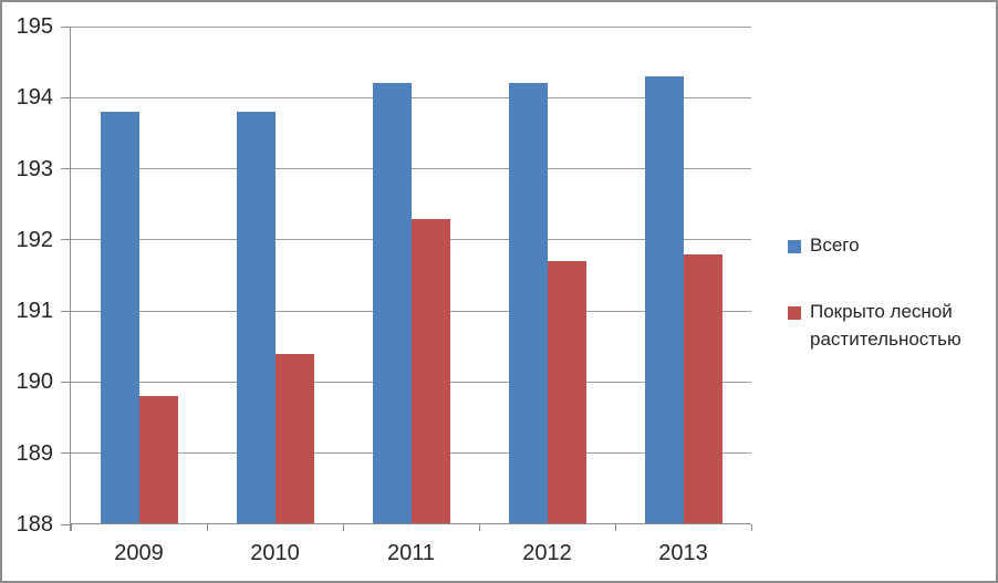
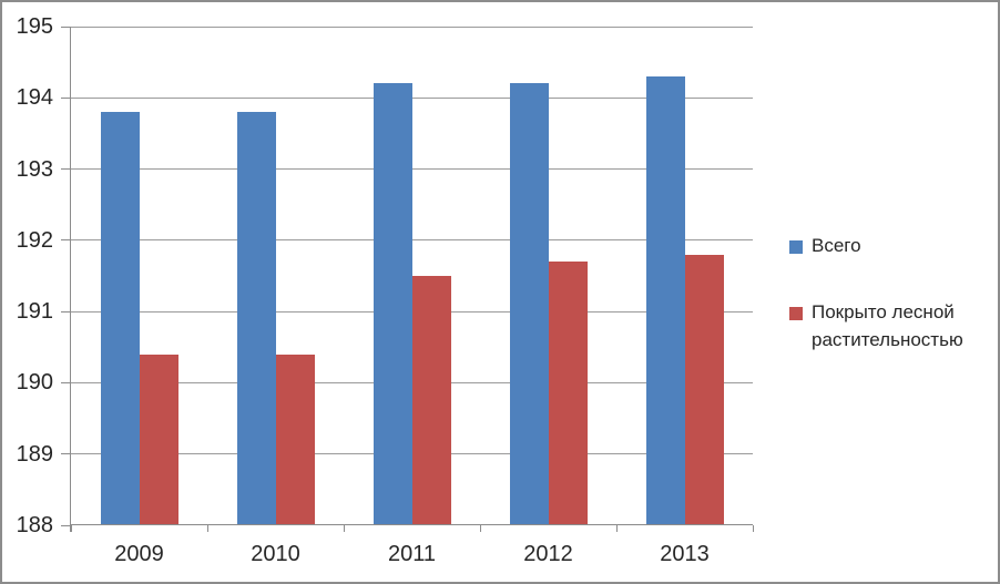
Покрыто лесной растительностью/2009: 189.8 -> 190.4
Покрыто лесной растительностью/2011: 192.3 -> 191.5
